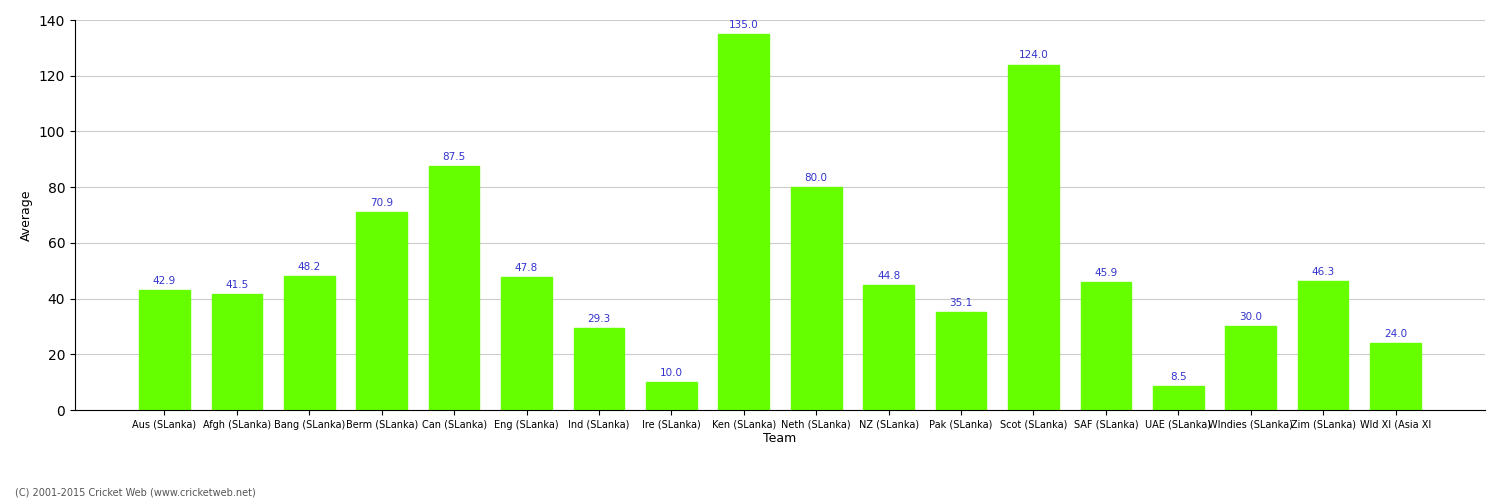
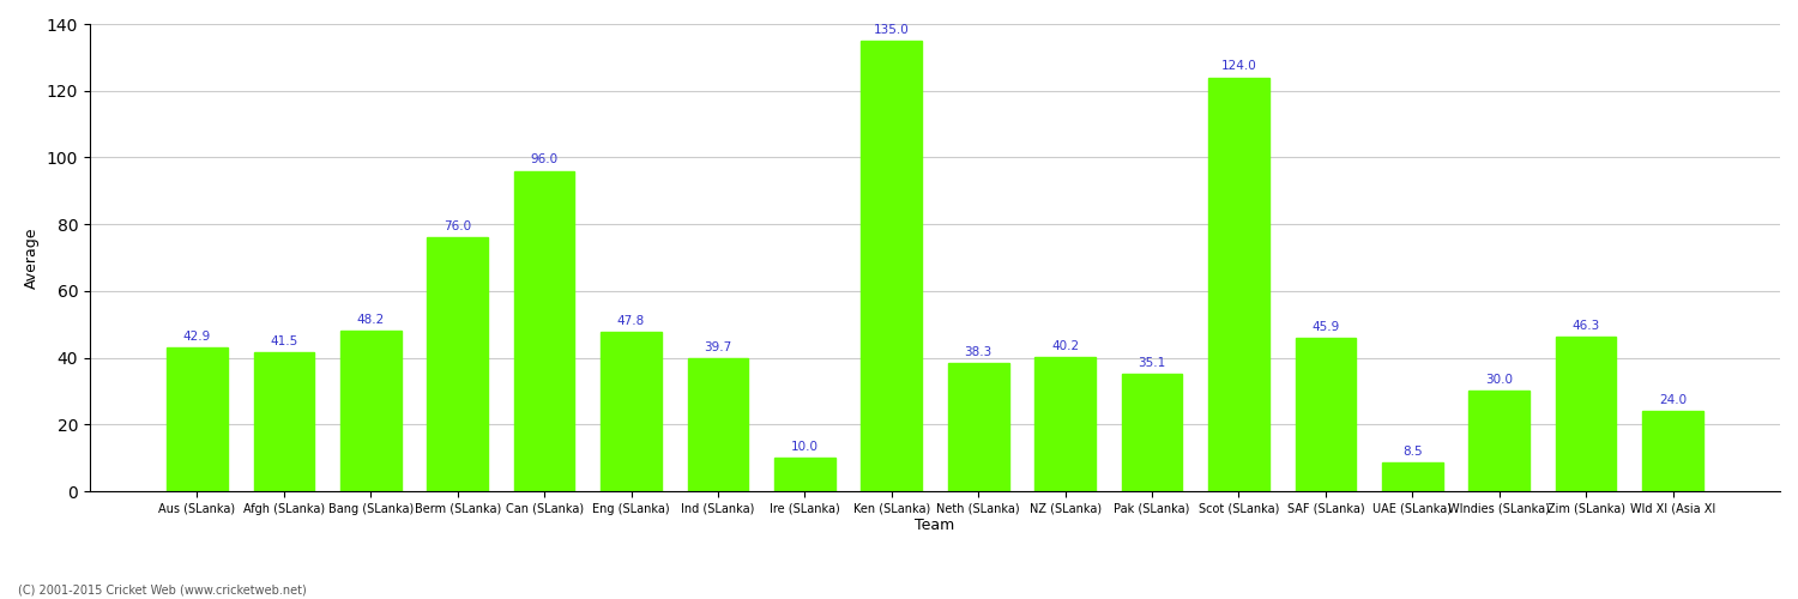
Berm (SLanka): 70.9 -> 76.0
Can (SLanka): 87.5 -> 96.0
Ind (SLanka): 29.3 -> 39.7
Neth (SLanka): 80.0 -> 38.3
NZ (SLanka): 44.8 -> 40.2
